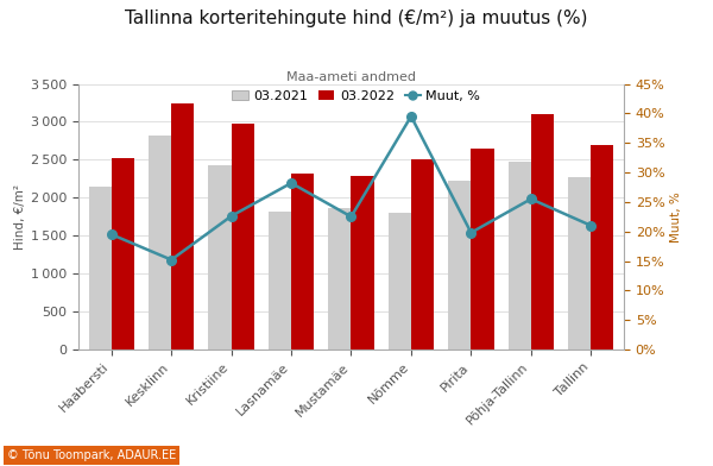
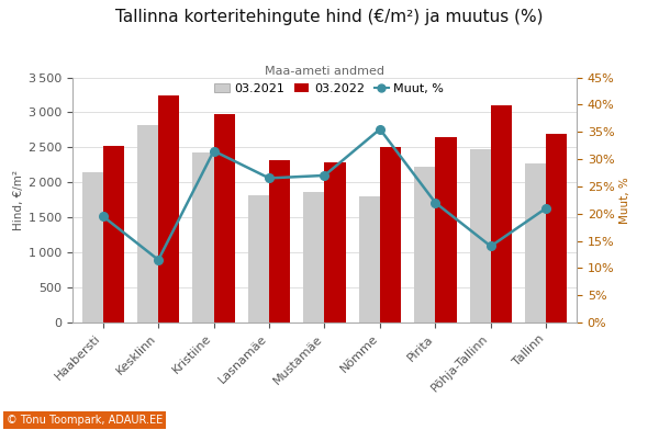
Muut, %/Kesklinn: 15.2% -> 11.5%
Muut, %/Kristiine: 22.6% -> 31.5%
Muut, %/Lasnamäe: 28.2% -> 26.5%
Muut, %/Mustamäe: 22.5% -> 27.0%
Muut, %/Nõmme: 39.5% -> 35.5%
Muut, %/Pirita: 19.8% -> 22.0%
Muut, %/Põhja-Tallinn: 25.5% -> 14.0%
